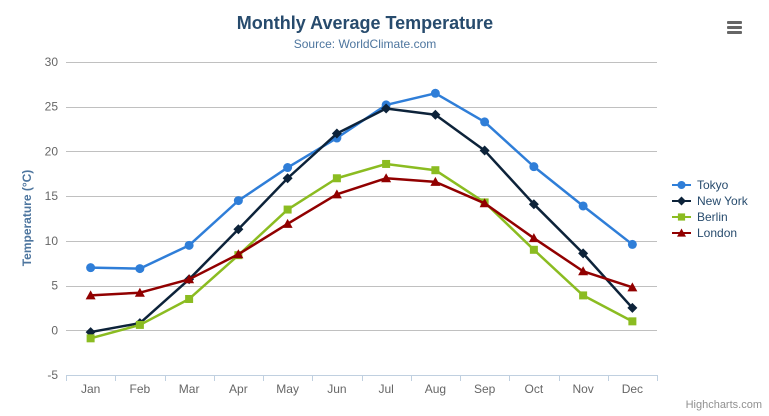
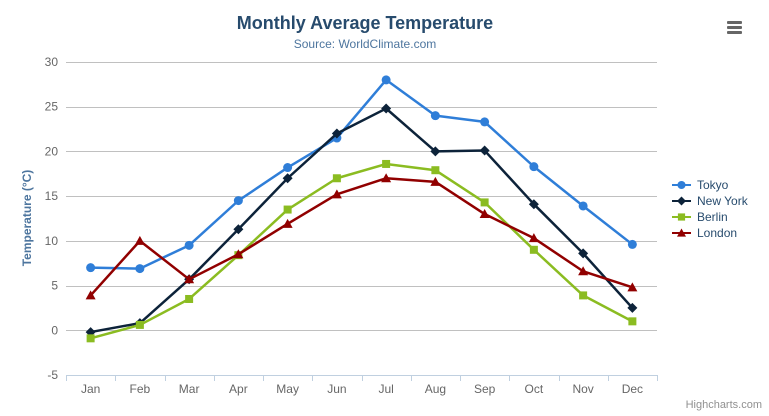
London/Feb: 4 -> 10
Tokyo/Jul: 25 -> 28
Tokyo/Aug: 26 -> 24
New York/Aug: 24 -> 20
London/Sep: 14 -> 13
